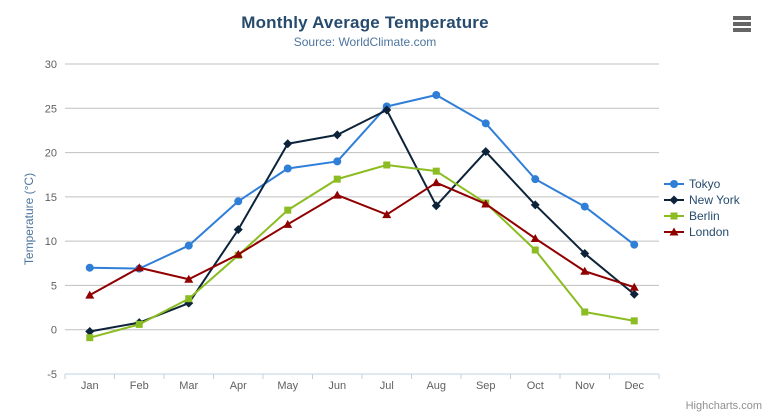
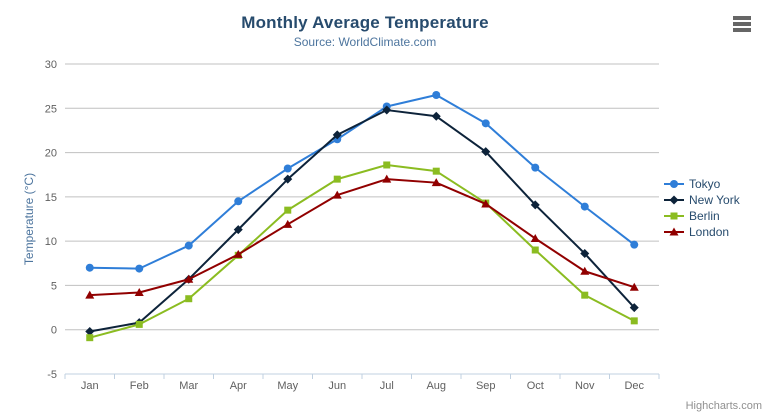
London/Feb: 7 -> 4
New York/Mar: 3 -> 6
New York/May: 21 -> 17
Tokyo/Jun: 19 -> 22
London/Jul: 13 -> 17
New York/Aug: 14 -> 24
Tokyo/Oct: 17 -> 18
Berlin/Nov: 2 -> 4
New York/Dec: 4 -> 2
